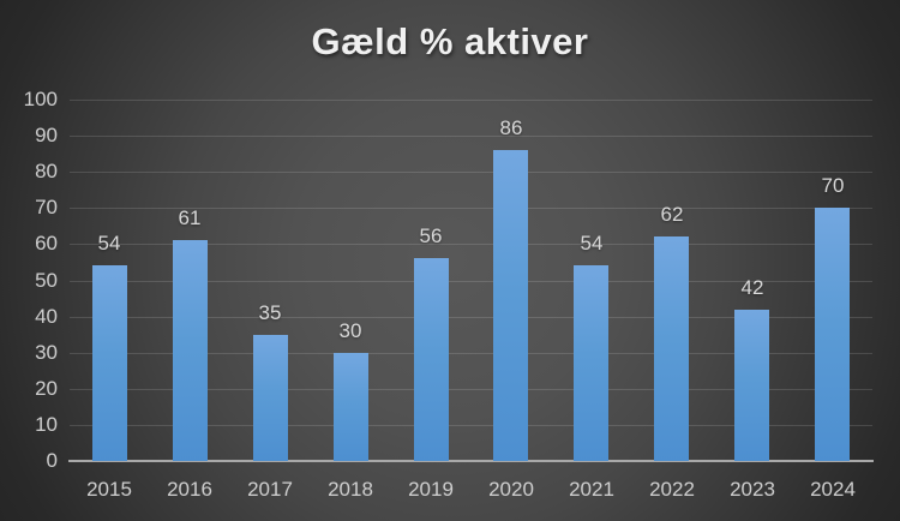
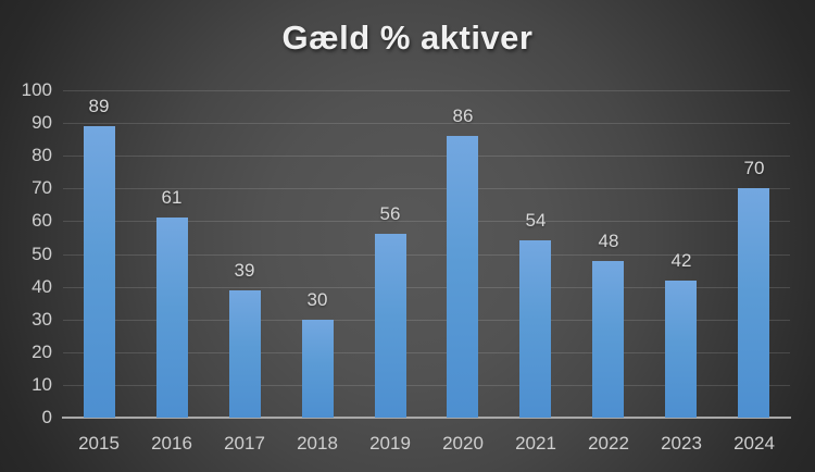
2015: 54 -> 89
2017: 35 -> 39
2022: 62 -> 48
